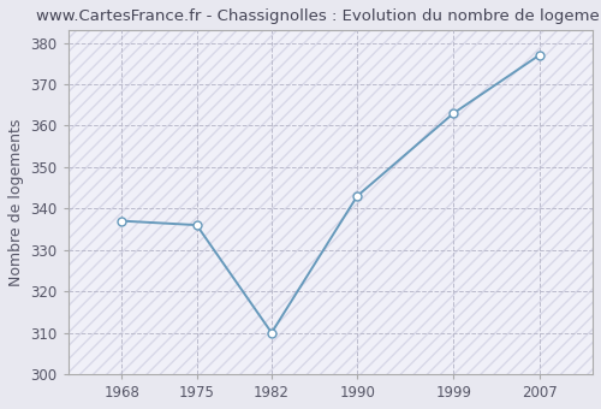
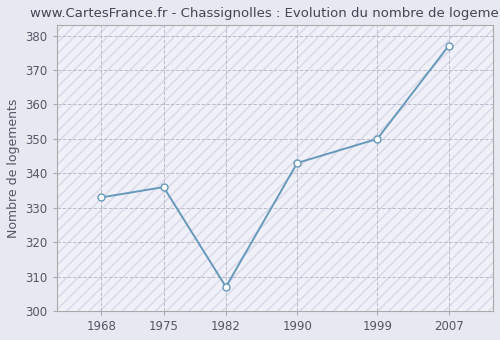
1968: 337 -> 333
1982: 310 -> 307
1999: 363 -> 350
